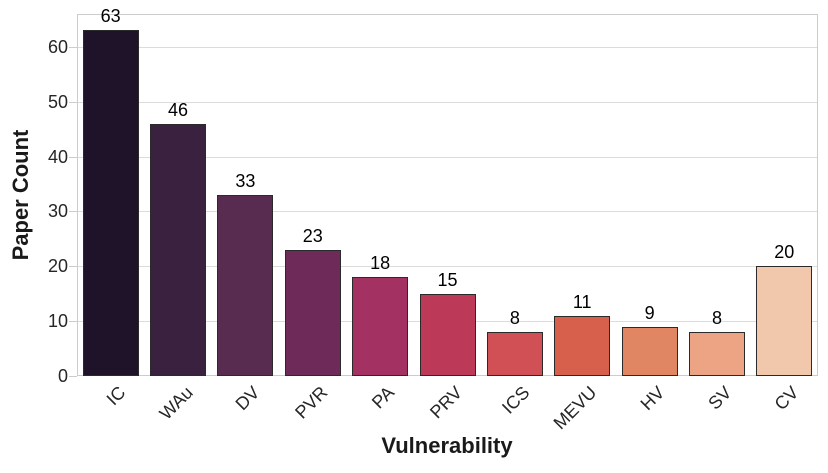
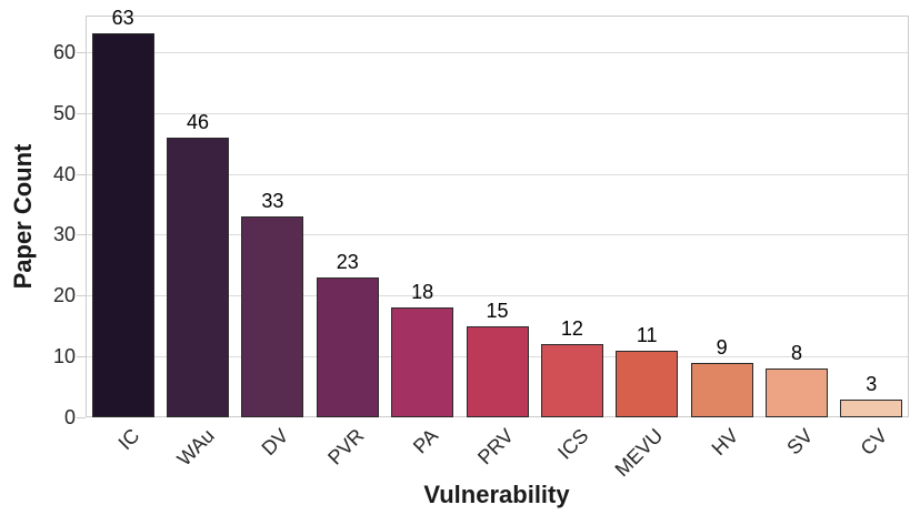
ICS: 8 -> 12
CV: 20 -> 3
